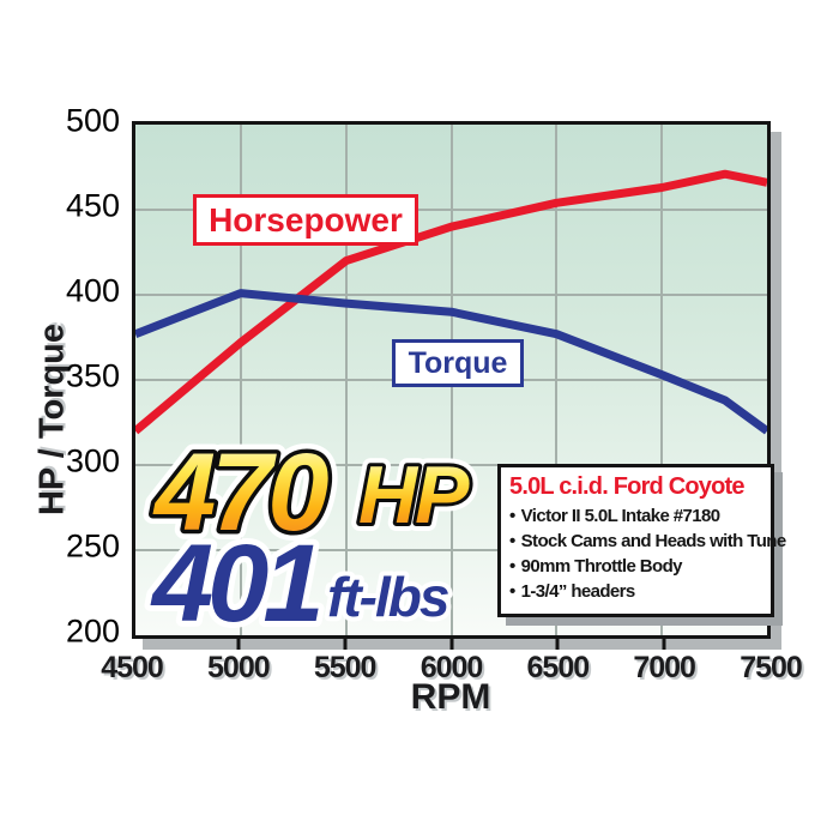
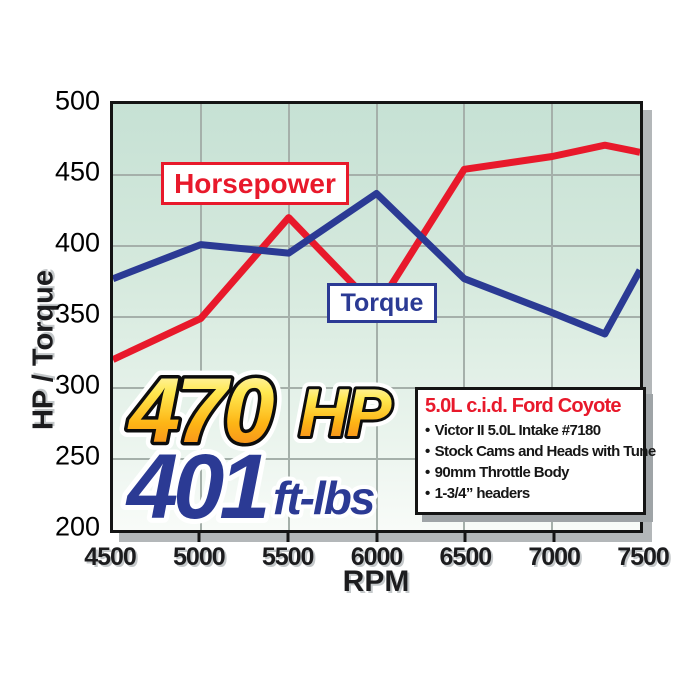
Horsepower/5000: 372 -> 349
Horsepower/6000: 440 -> 356
Torque/6000: 390 -> 437
Torque/7500: 320 -> 383
